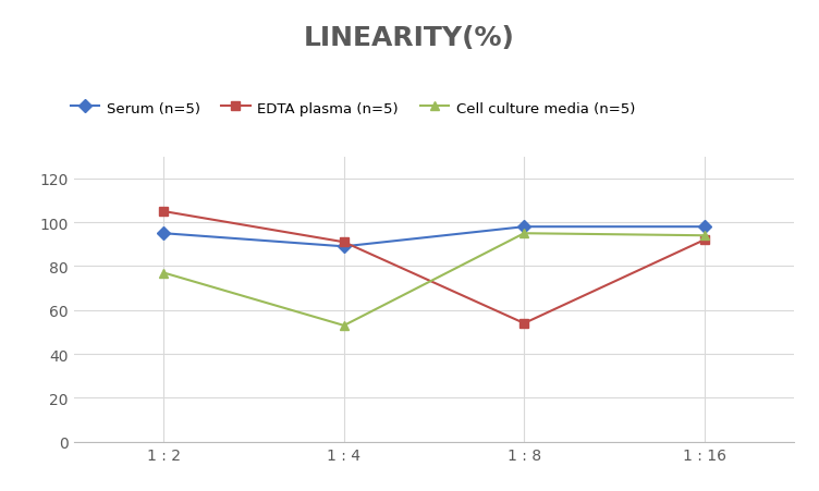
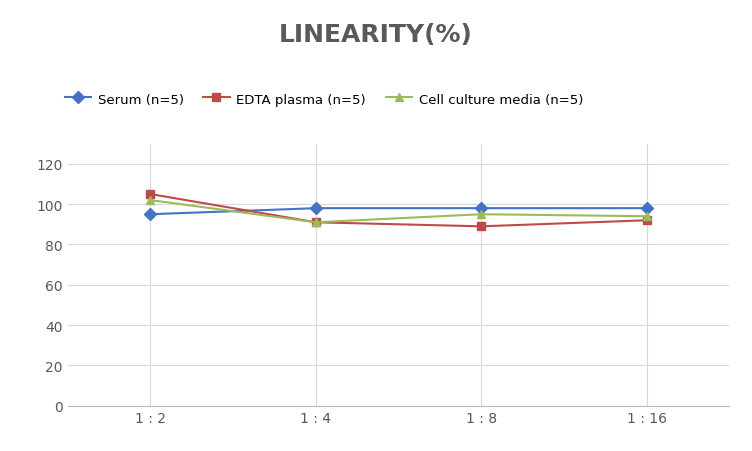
Cell culture media (n=5)/1 : 2: 77 -> 102
Serum (n=5)/1 : 4: 89 -> 98
Cell culture media (n=5)/1 : 4: 53 -> 91
EDTA plasma (n=5)/1 : 8: 54 -> 89
